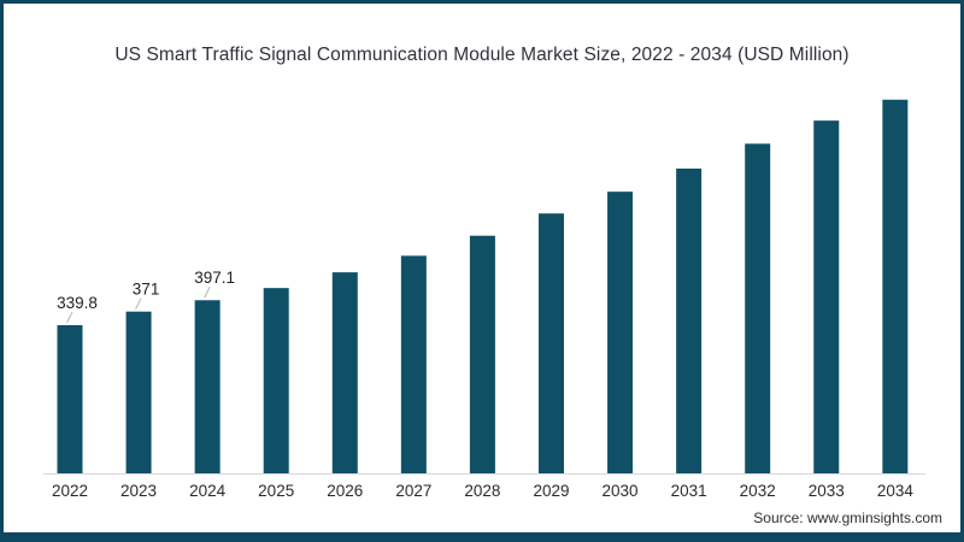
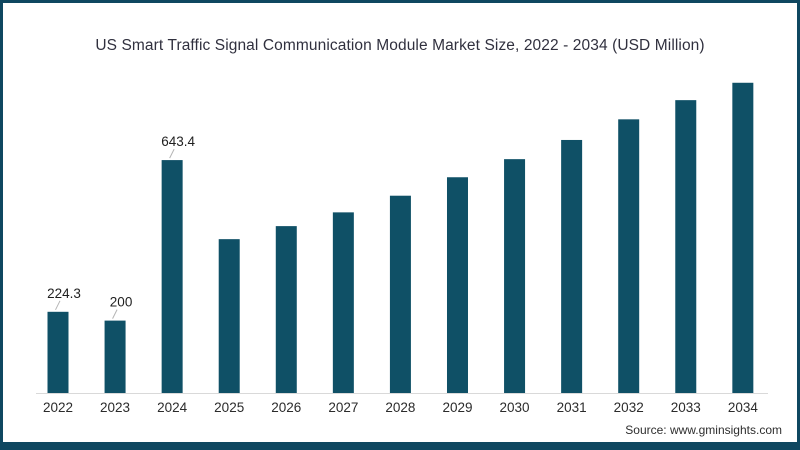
2022: 339.8 -> 224.3
2023: 371 -> 200
2024: 397.1 -> 643.4
